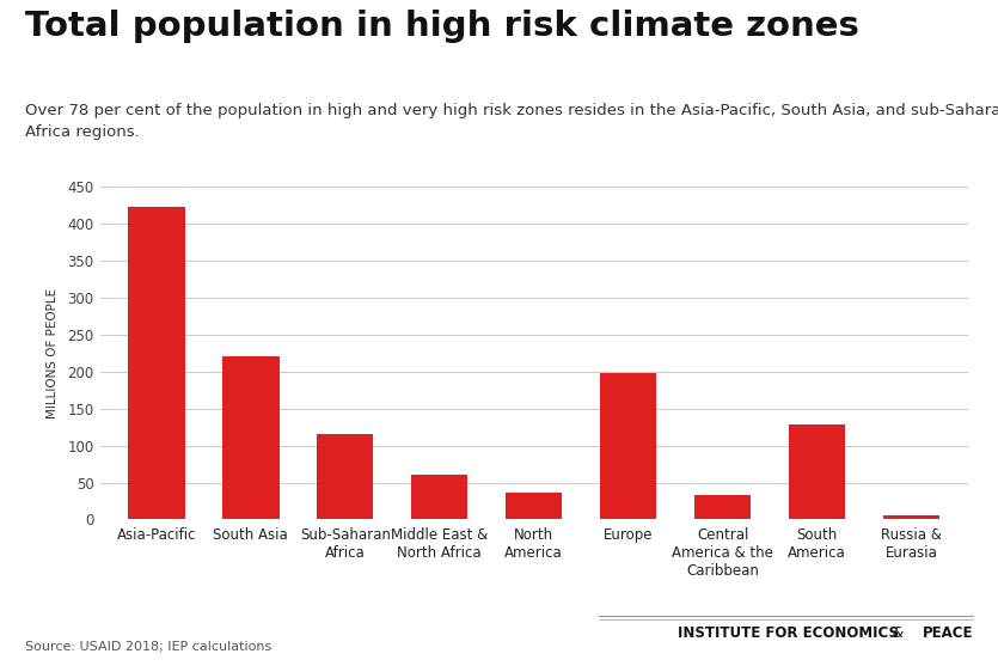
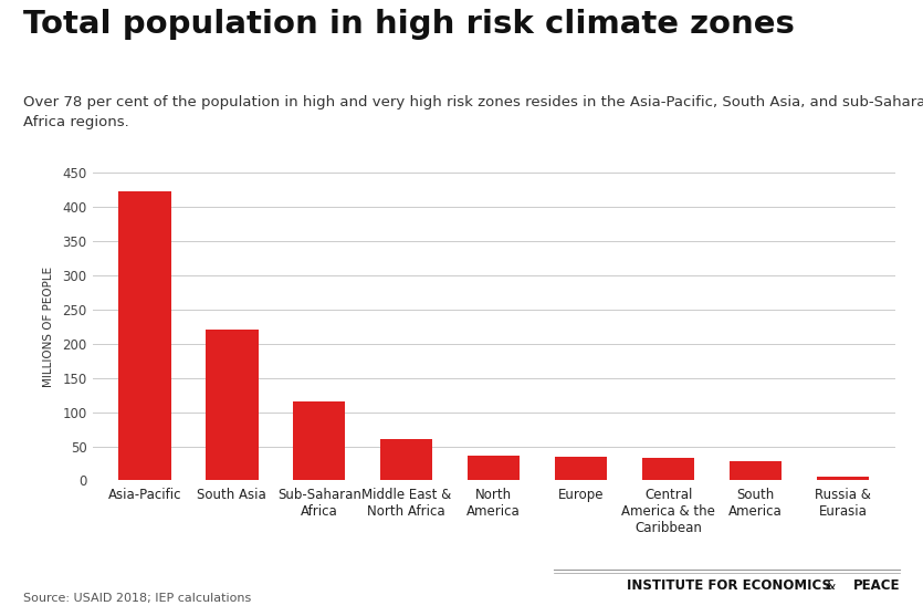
Europe: 198 -> 35
South America: 128 -> 29
